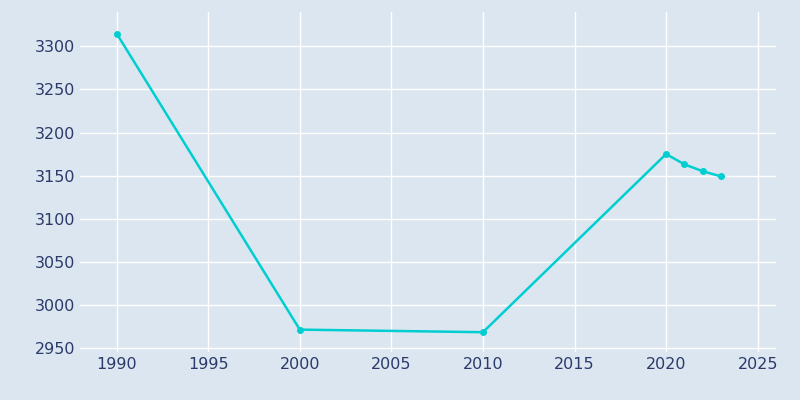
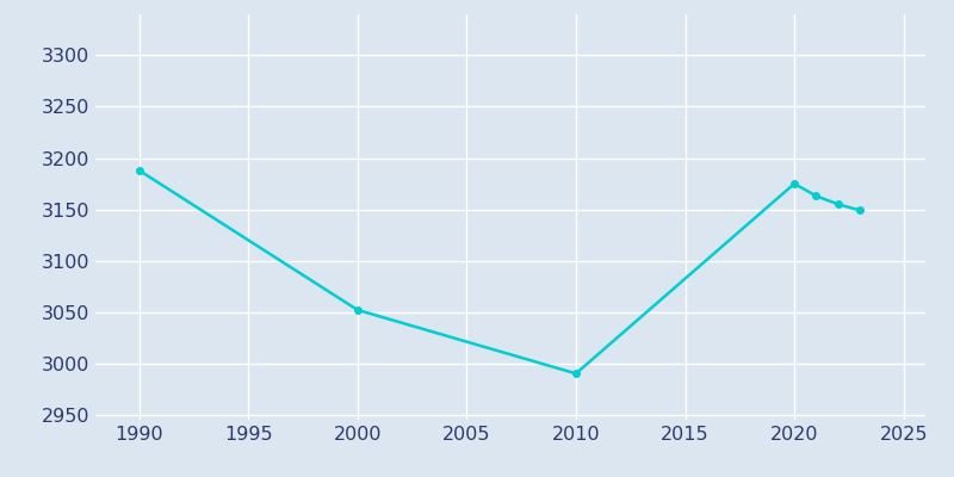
1990: 3315 -> 3188
2000: 2971 -> 3052
2010: 2968 -> 2990
